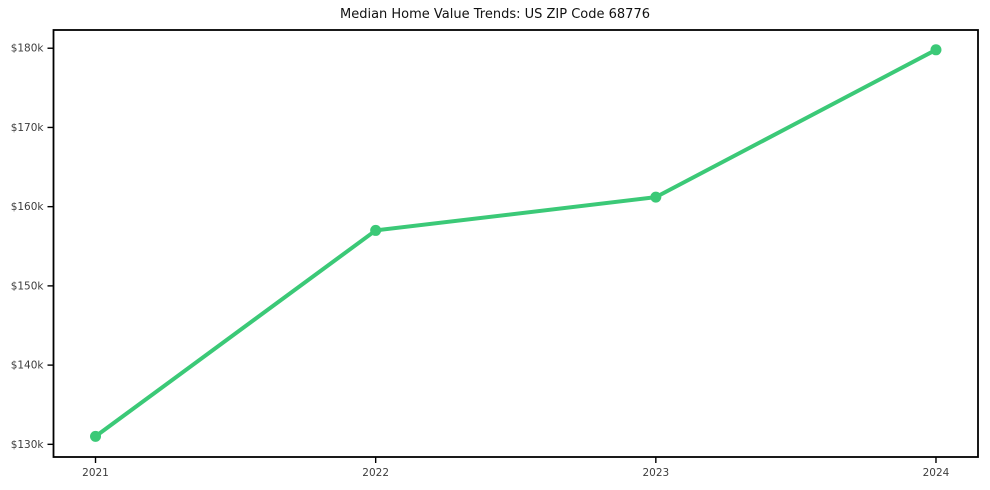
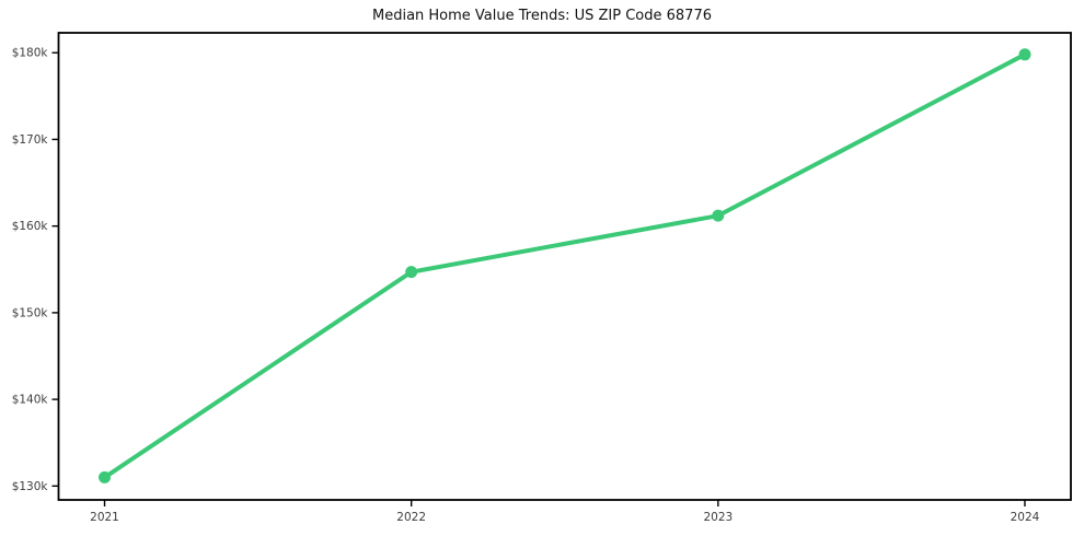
2022: $157k -> $155k
